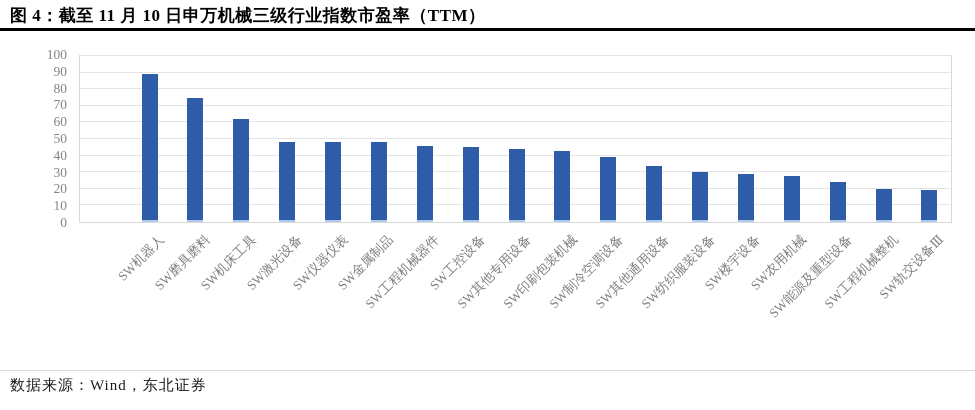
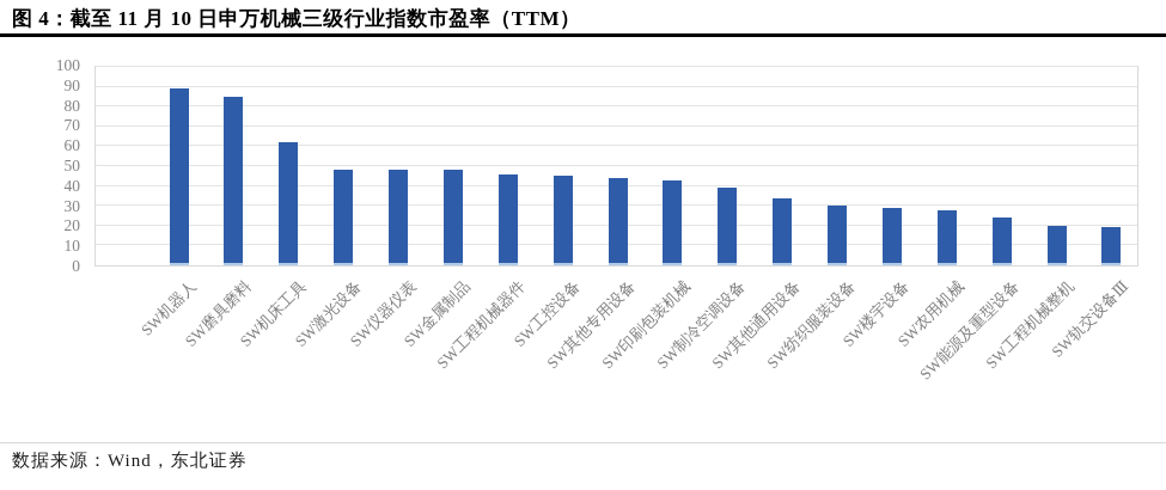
SW磨具磨料: 75 -> 85
